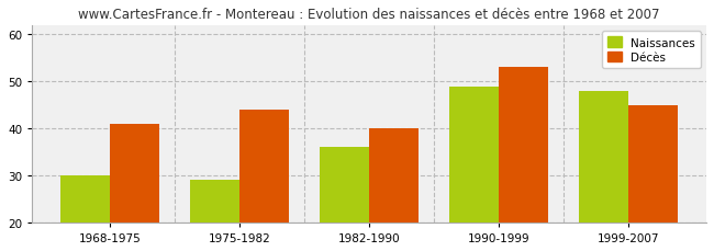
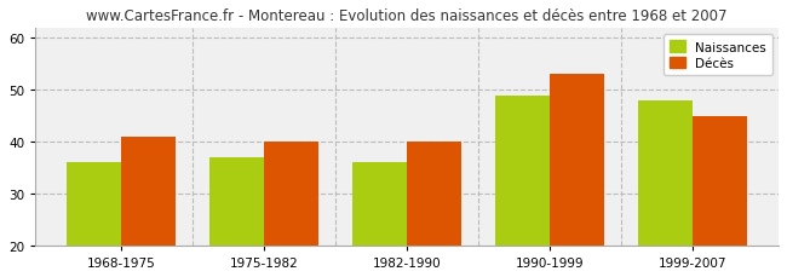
Naissances/1968-1975: 30 -> 36
Naissances/1975-1982: 29 -> 37
Décès/1975-1982: 44 -> 40
